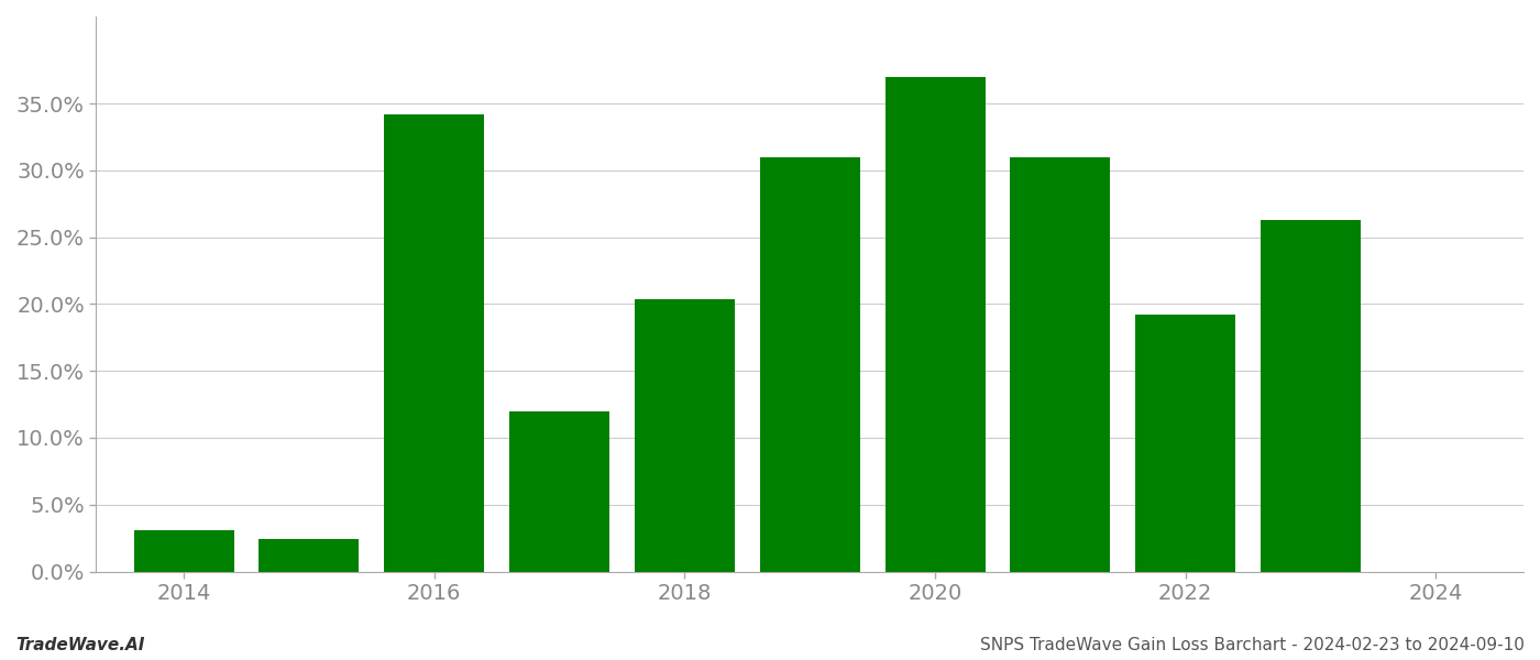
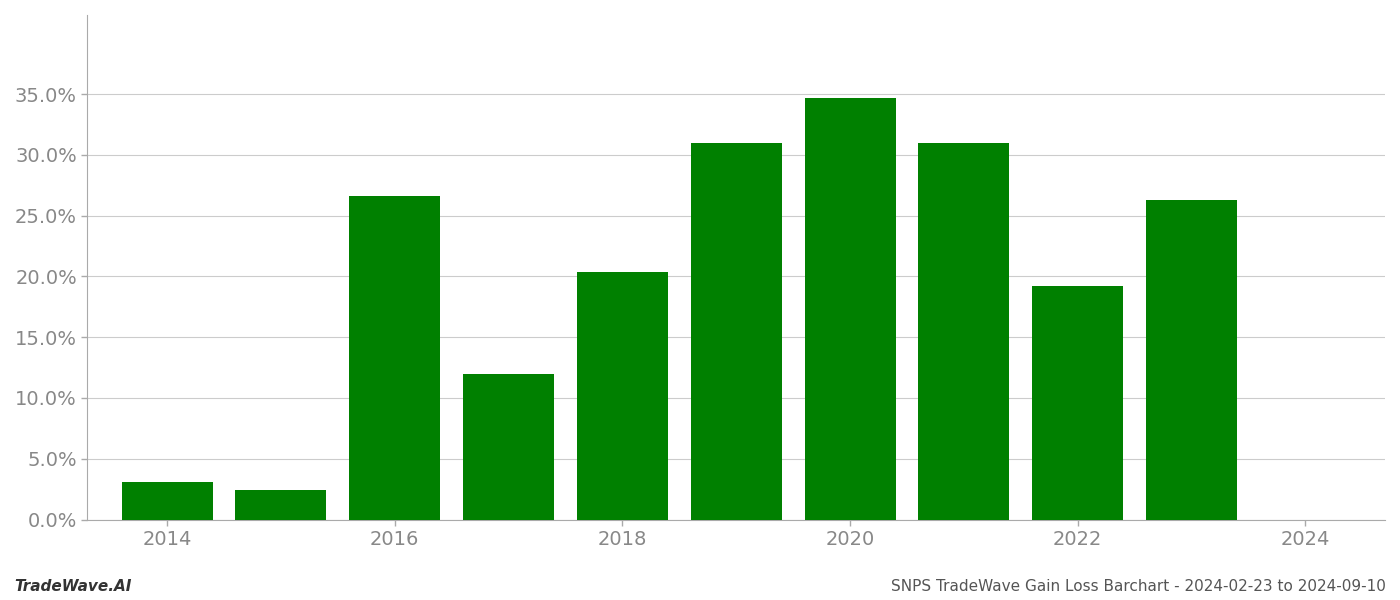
2016: 34.2% -> 26.6%
2020: 37.0% -> 34.7%
